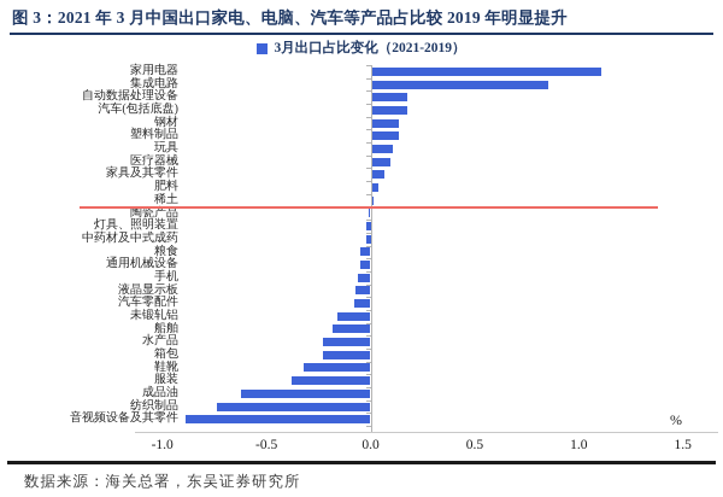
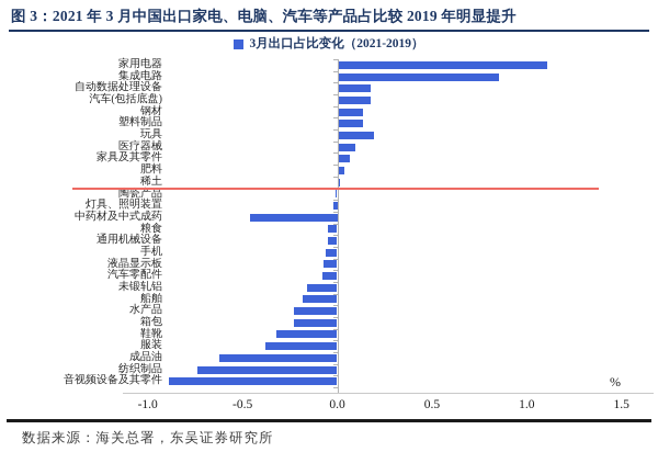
玩具: 0.10 -> 0.19
中药材及中式成药: -0.02 -> -0.46
